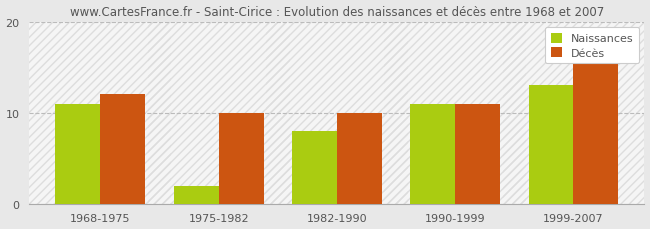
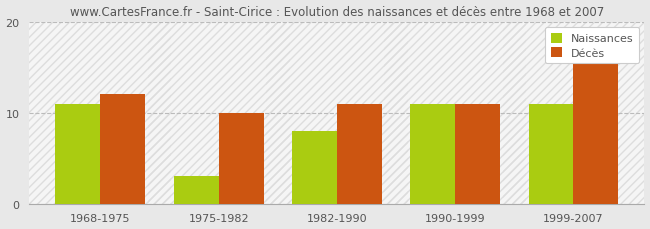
Naissances/1975-1982: 2 -> 3
Décès/1982-1990: 10 -> 11
Naissances/1999-2007: 13 -> 11
